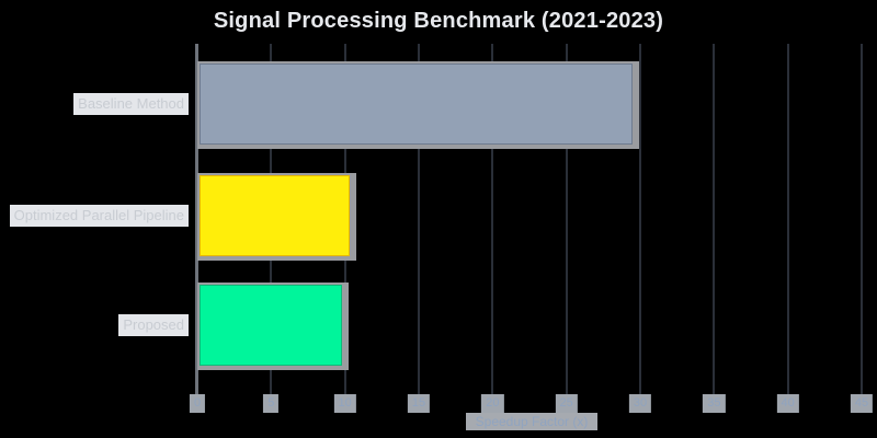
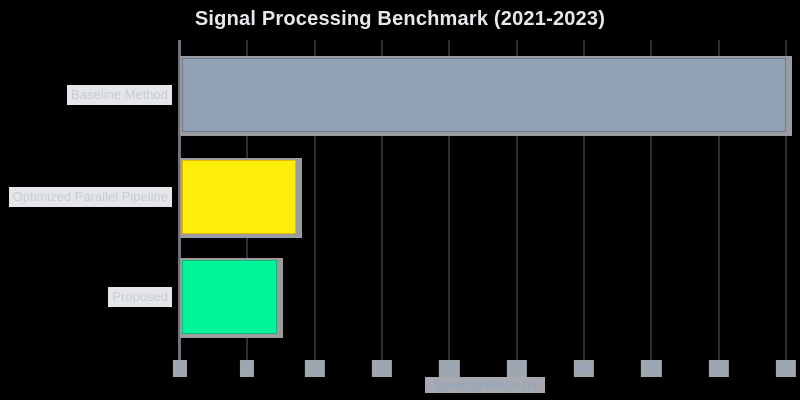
Baseline Method: 29.5 -> 45.0
Optimized Parallel Pipeline: 10.3 -> 8.6
Proposed: 9.8 -> 7.2
